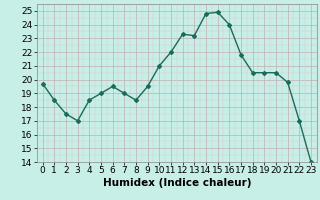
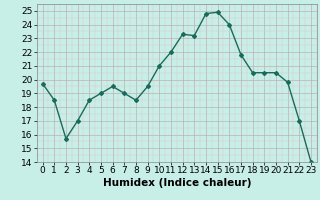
2: 17.5 -> 15.7
